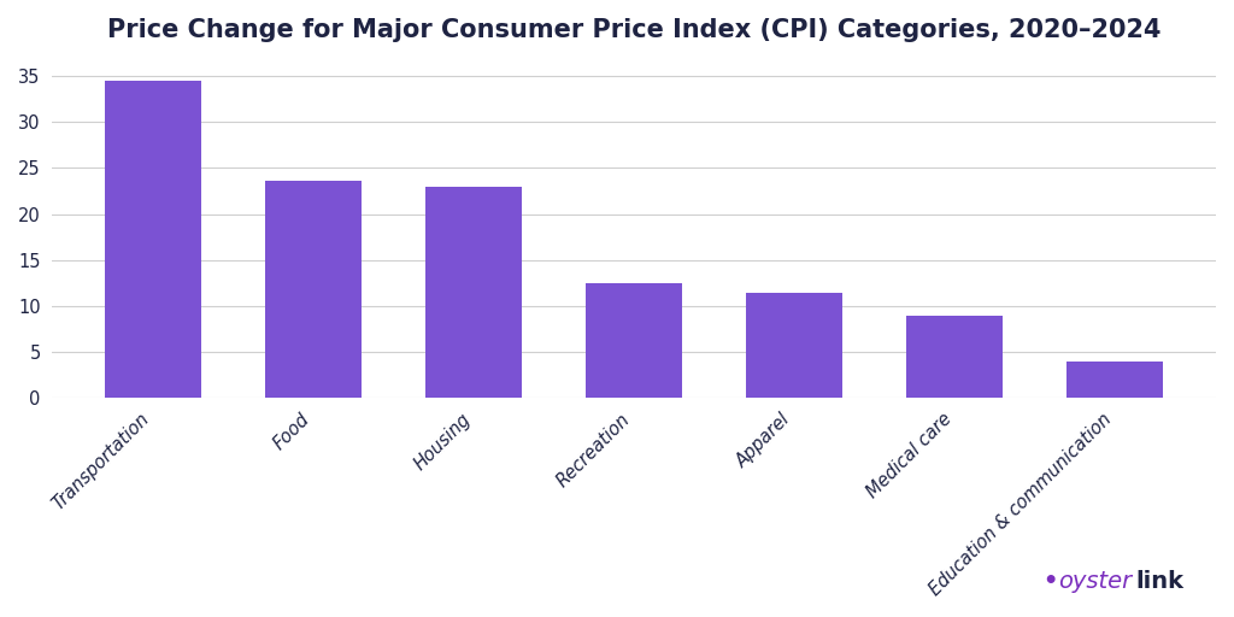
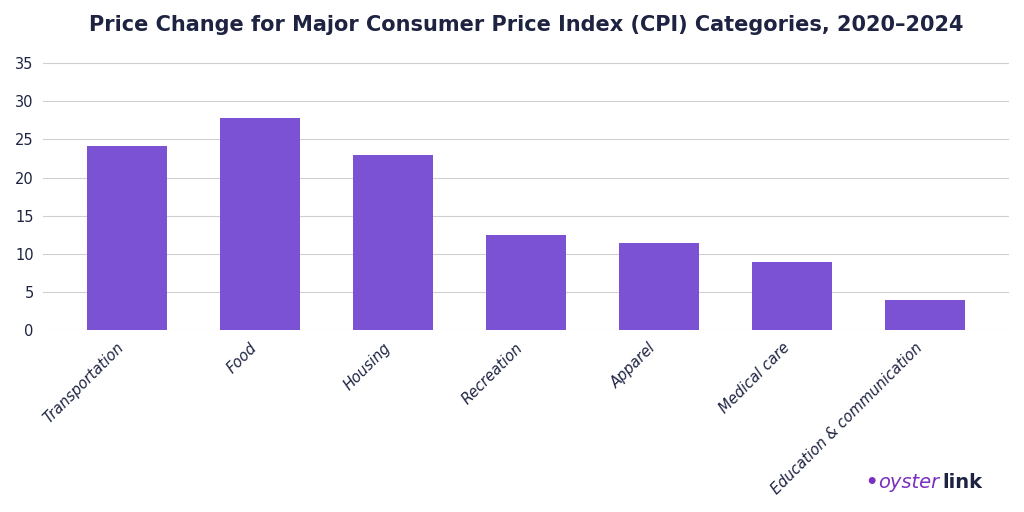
Transportation: 34.5 -> 24.2
Food: 23.6 -> 27.8
